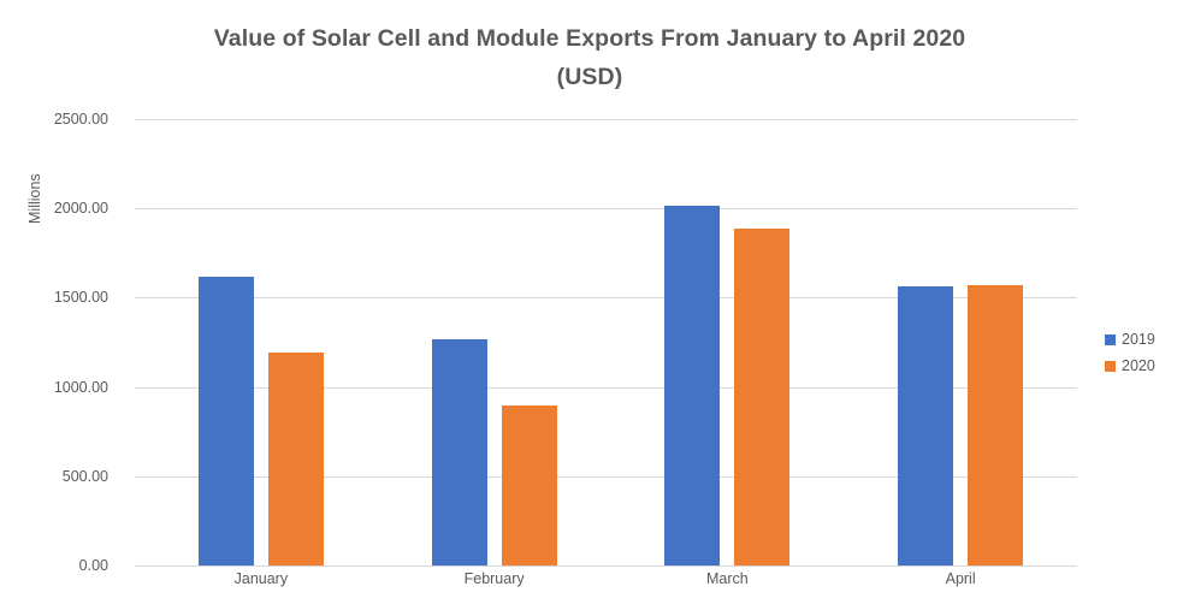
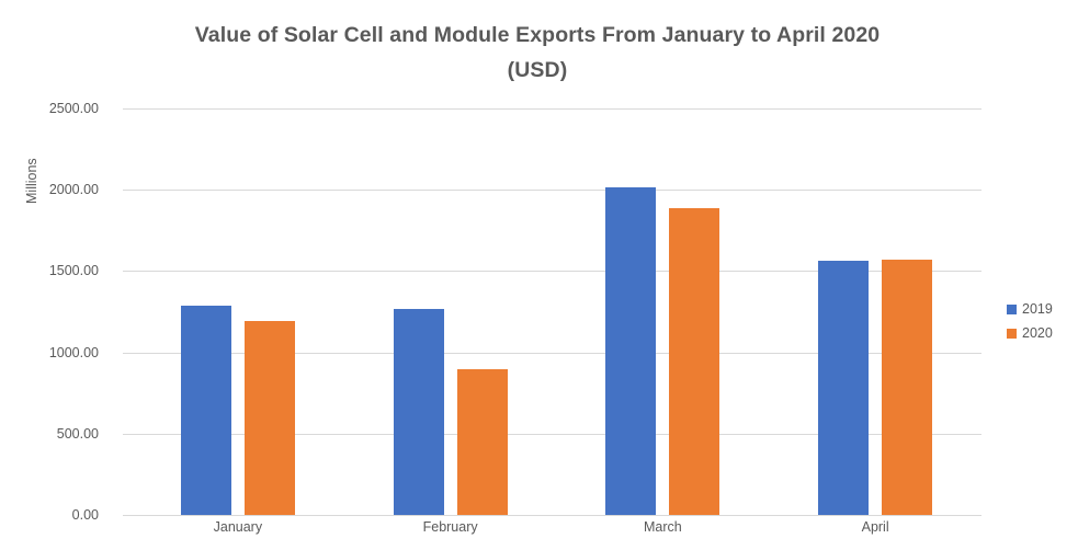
2019/January: 1620 -> 1280
